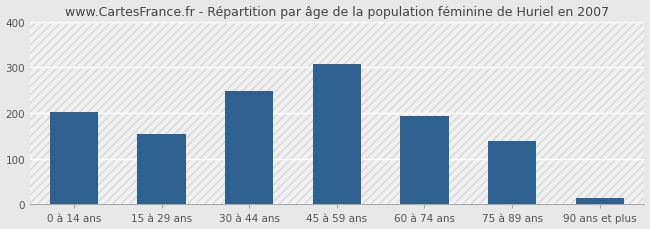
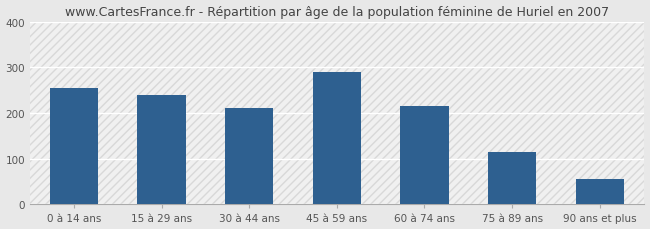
0 à 14 ans: 203 -> 255
15 à 29 ans: 155 -> 240
30 à 44 ans: 247 -> 210
45 à 59 ans: 307 -> 290
60 à 74 ans: 194 -> 215
75 à 89 ans: 138 -> 115
90 ans et plus: 13 -> 55
